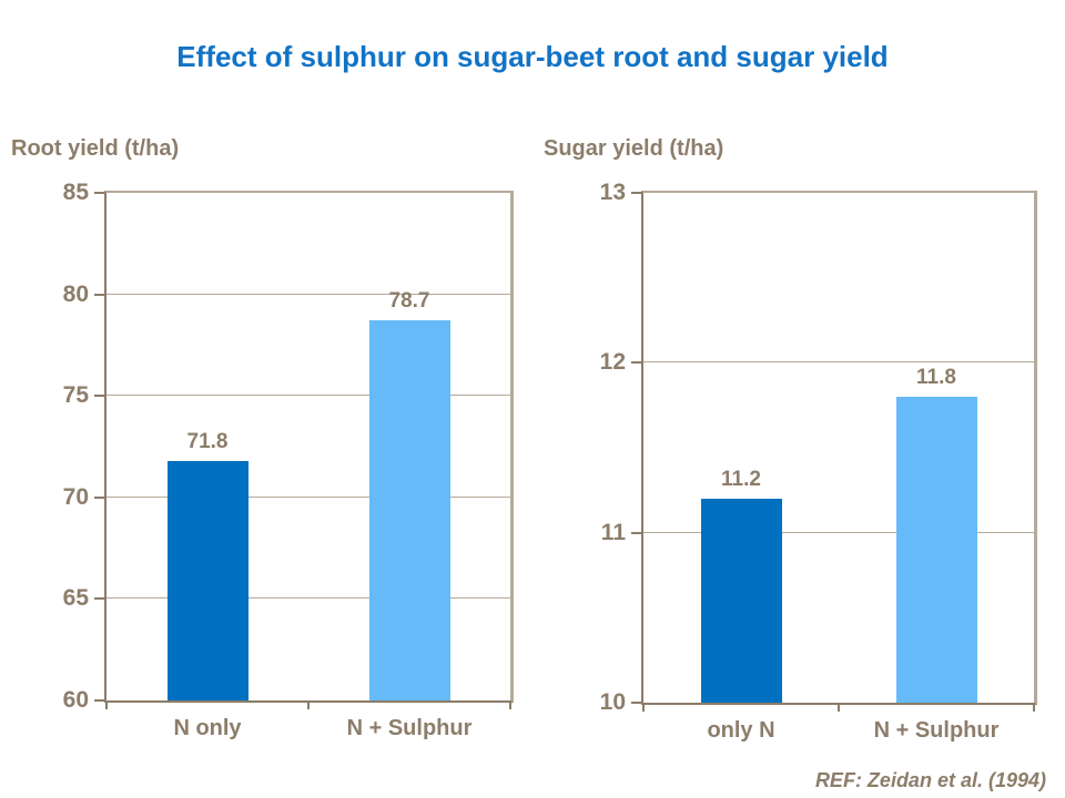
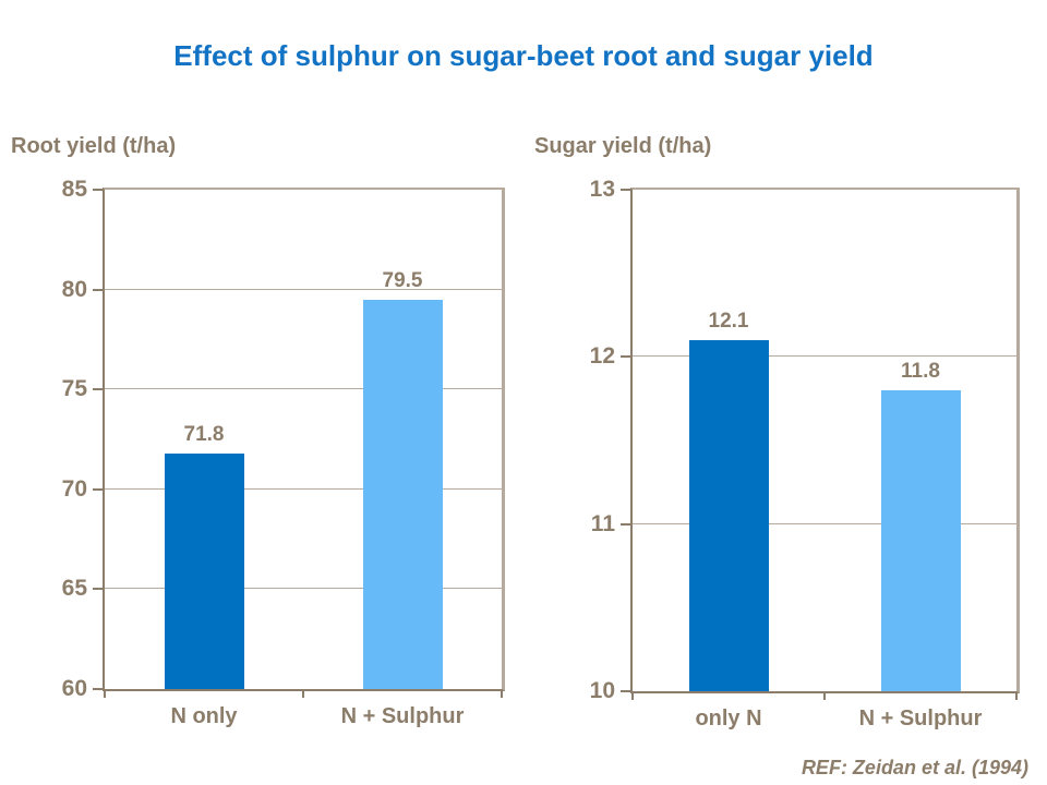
Root yield (t/ha)/N + Sulphur: 78.7 -> 79.5
Sugar yield (t/ha)/only N: 11.2 -> 12.1
